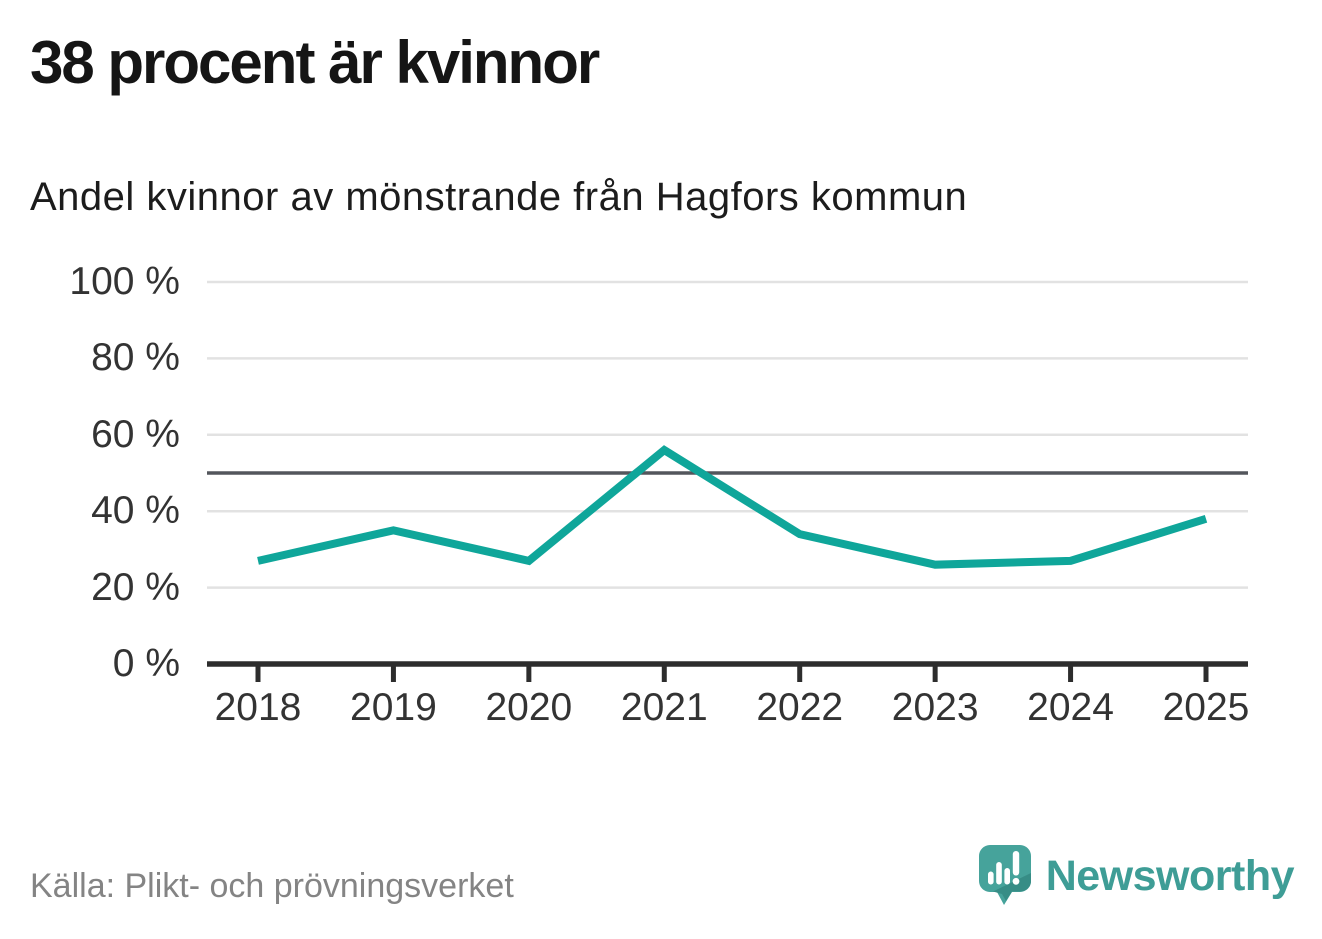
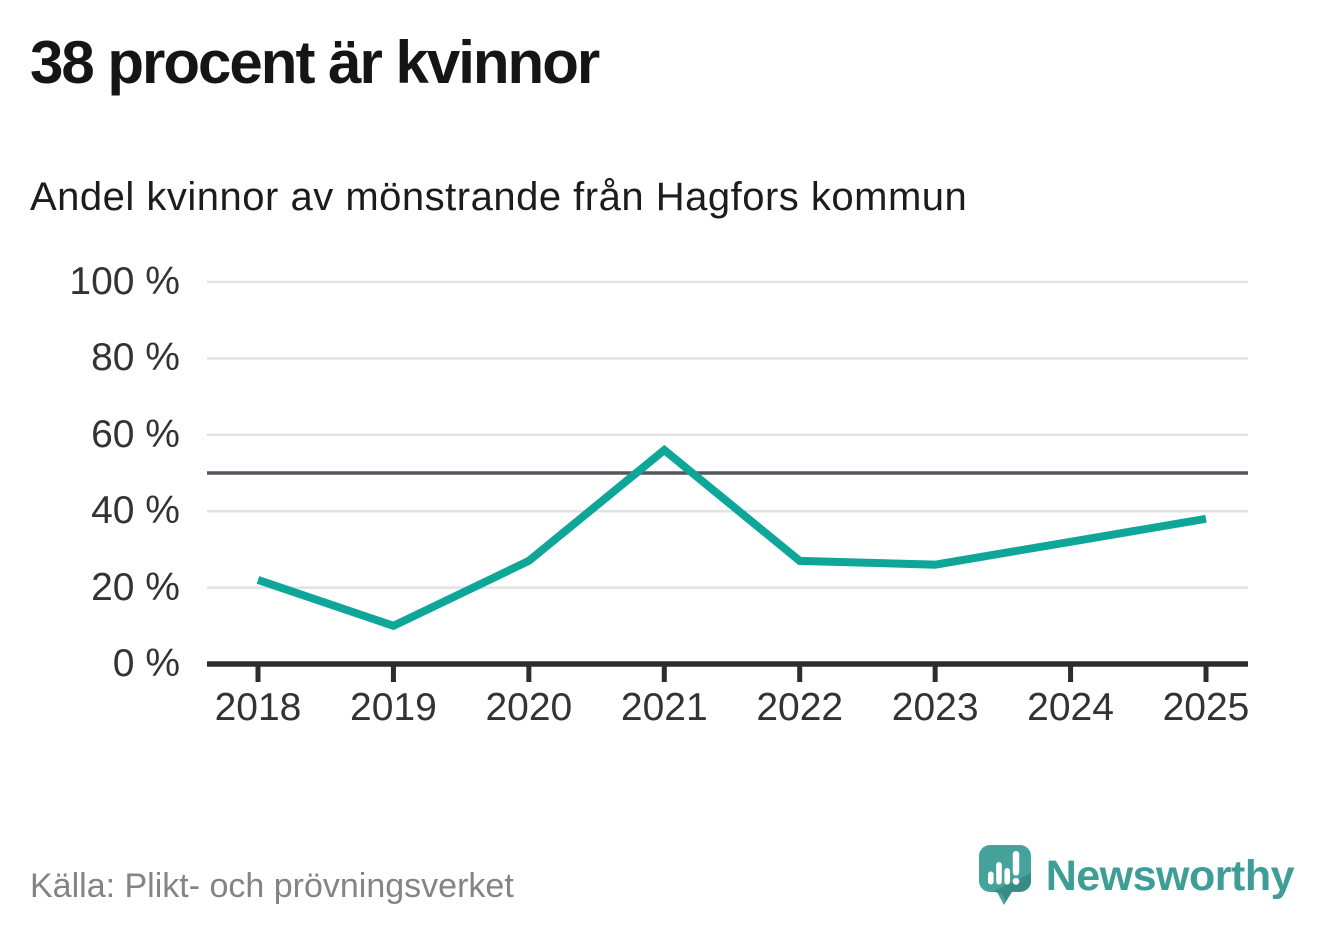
2018: 27% -> 22%
2019: 35% -> 10%
2022: 34% -> 27%
2024: 27% -> 32%
